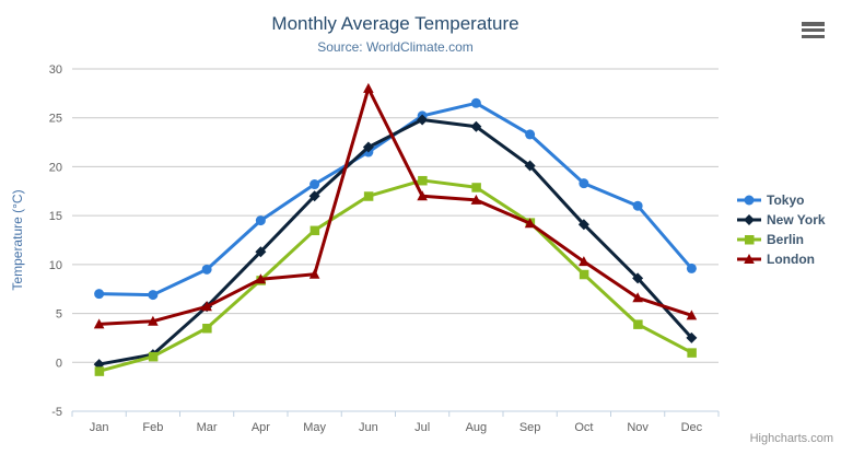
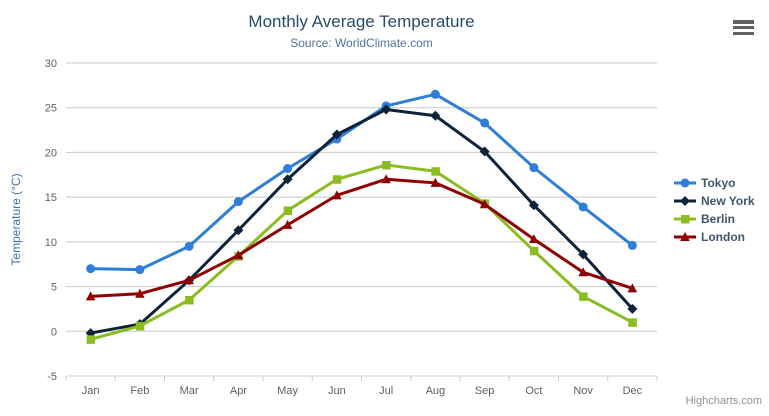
London/May: 9 -> 12
London/Jun: 28 -> 15
Tokyo/Nov: 16 -> 14
